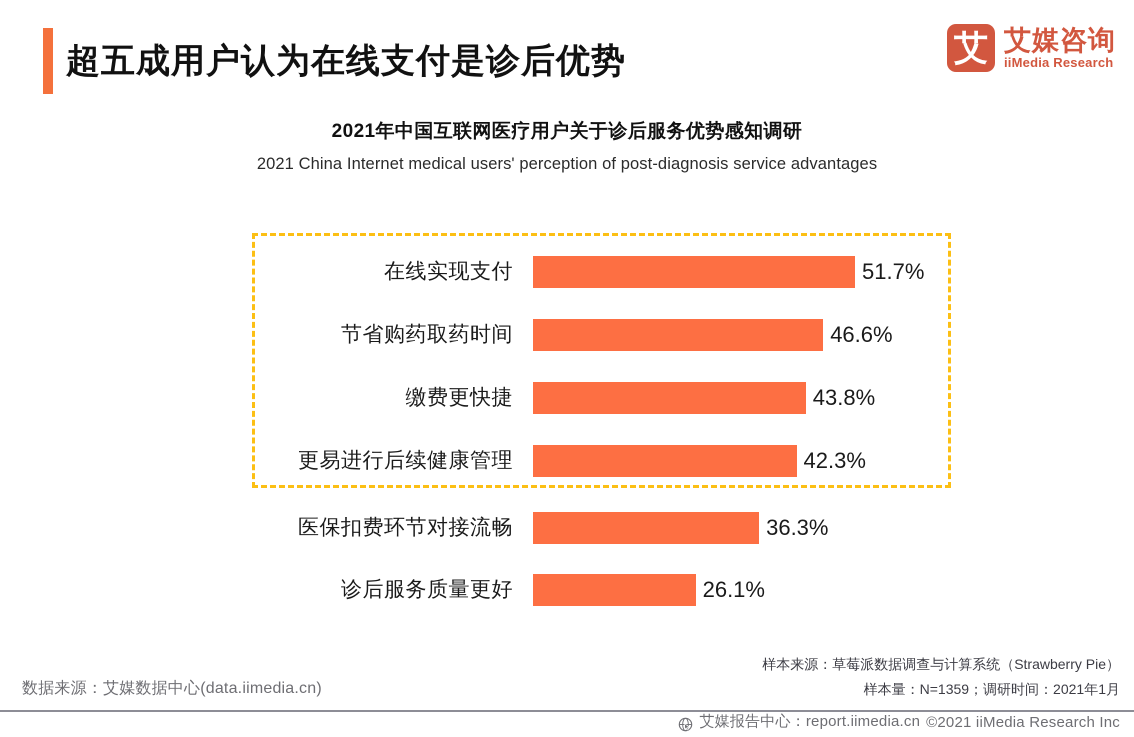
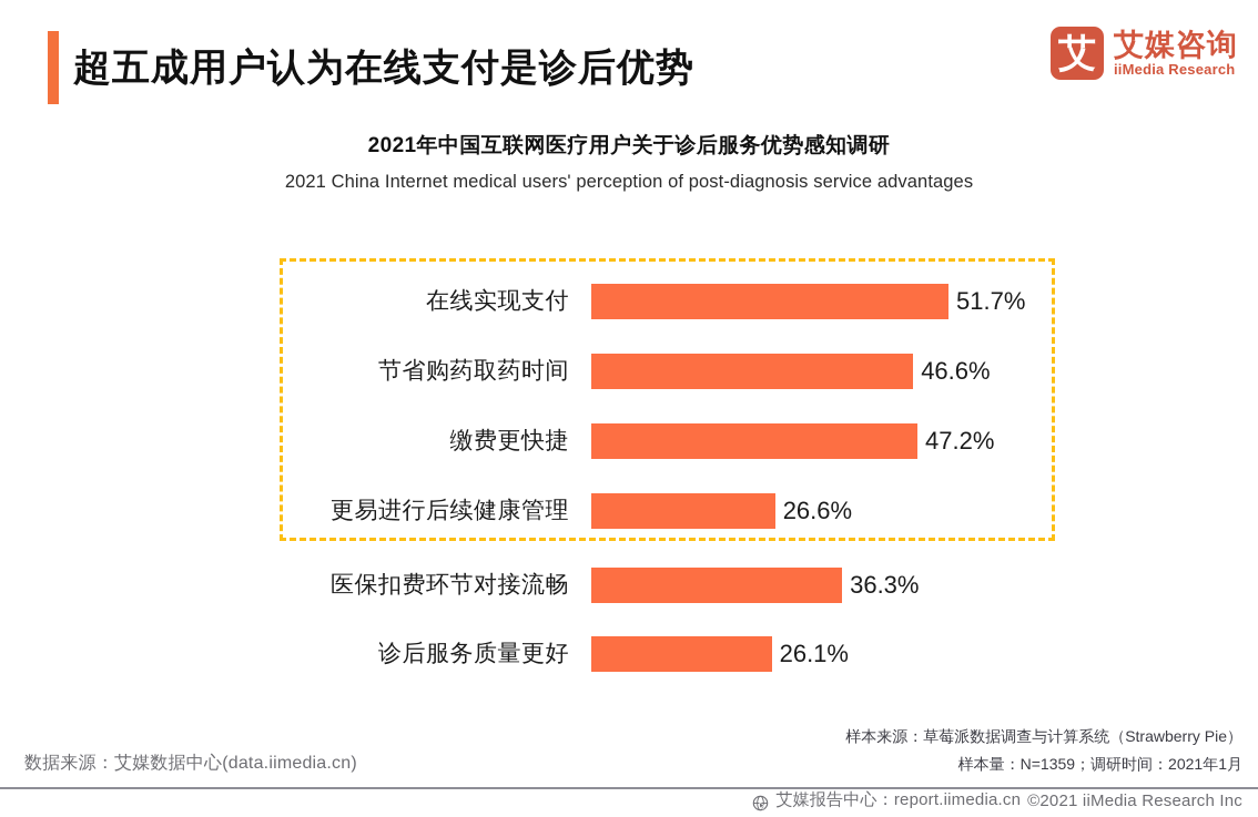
缴费更快捷: 43.8% -> 47.2%
更易进行后续健康管理: 42.3% -> 26.6%
